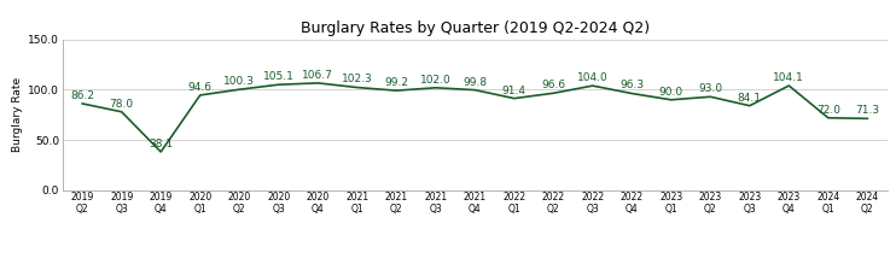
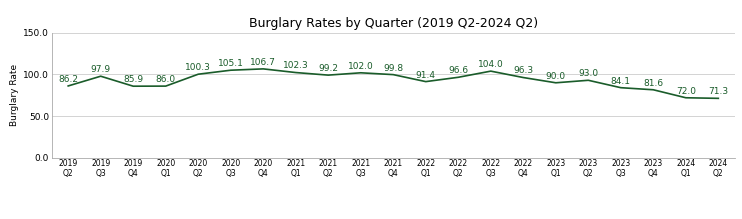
2019 Q3: 78.0 -> 97.9
2019 Q4: 38.1 -> 85.9
2020 Q1: 94.6 -> 86.0
2023 Q4: 104.1 -> 81.6
